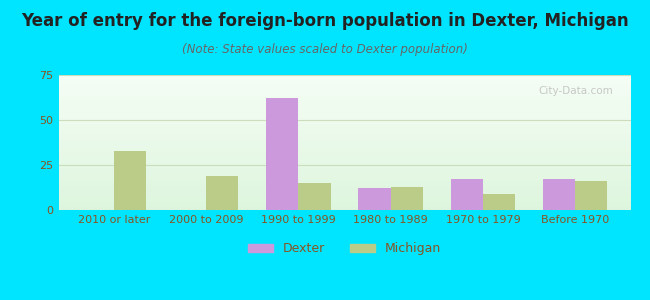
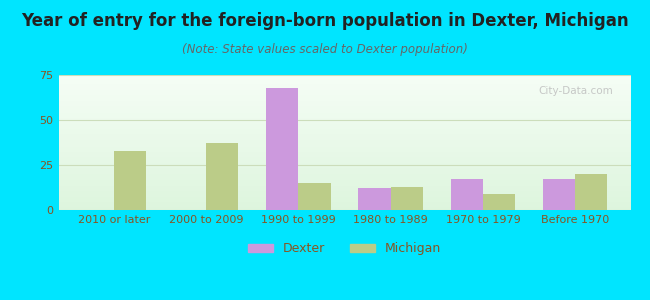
Michigan/2000 to 2009: 19 -> 37
Dexter/1990 to 1999: 62 -> 68
Michigan/Before 1970: 16 -> 20
